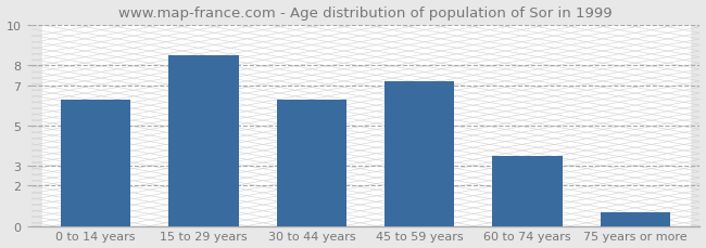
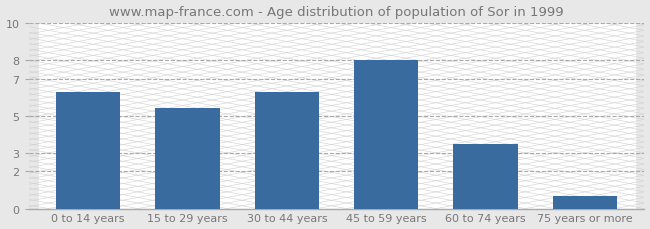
15 to 29 years: 8.5 -> 5.4
45 to 59 years: 7.2 -> 8.0
